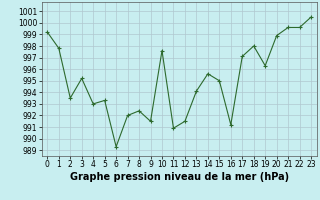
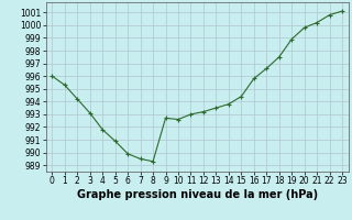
0: 999.2 -> 996.0
1: 997.8 -> 995.3
2: 993.5 -> 994.2
3: 995.2 -> 993.1
4: 993.0 -> 991.8
5: 993.3 -> 990.9
6: 989.3 -> 989.9
7: 992.0 -> 989.5
8: 992.4 -> 989.3
9: 991.5 -> 992.7
10: 997.6 -> 992.6
11: 990.9 -> 993.0
12: 991.5 -> 993.2
13: 994.1 -> 993.5
14: 995.6 -> 993.8
15: 995.0 -> 994.4
16: 991.2 -> 995.8
17: 997.1 -> 996.6
18: 998.0 -> 997.5
19: 996.3 -> 998.9
20: 998.9 -> 999.8
21: 999.6 -> 1000.2
22: 999.6 -> 1000.8
23: 1000.5 -> 1001.1
